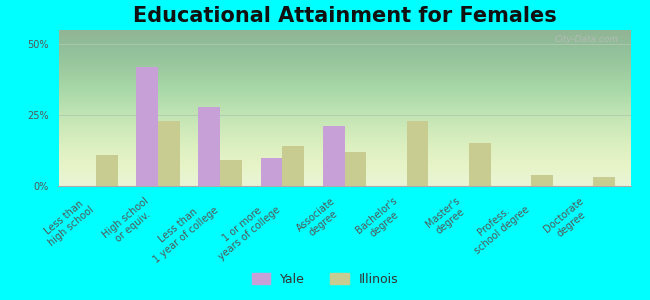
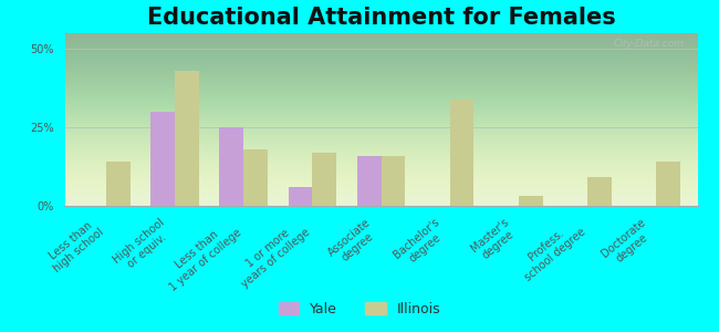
Illinois/Less than high school: 11% -> 14%
Yale/High school or equiv.: 42% -> 30%
Illinois/High school or equiv.: 23% -> 43%
Yale/Less than 1 year of college: 28% -> 25%
Illinois/Less than 1 year of college: 9% -> 18%
Yale/1 or more years of college: 10% -> 6%
Illinois/1 or more years of college: 14% -> 17%
Yale/Associate degree: 21% -> 16%
Illinois/Associate degree: 12% -> 16%
Illinois/Bachelor's degree: 23% -> 34%
Illinois/Master's degree: 15% -> 3%
Illinois/Profess. school degree: 4% -> 9%
Illinois/Doctorate degree: 3% -> 14%
